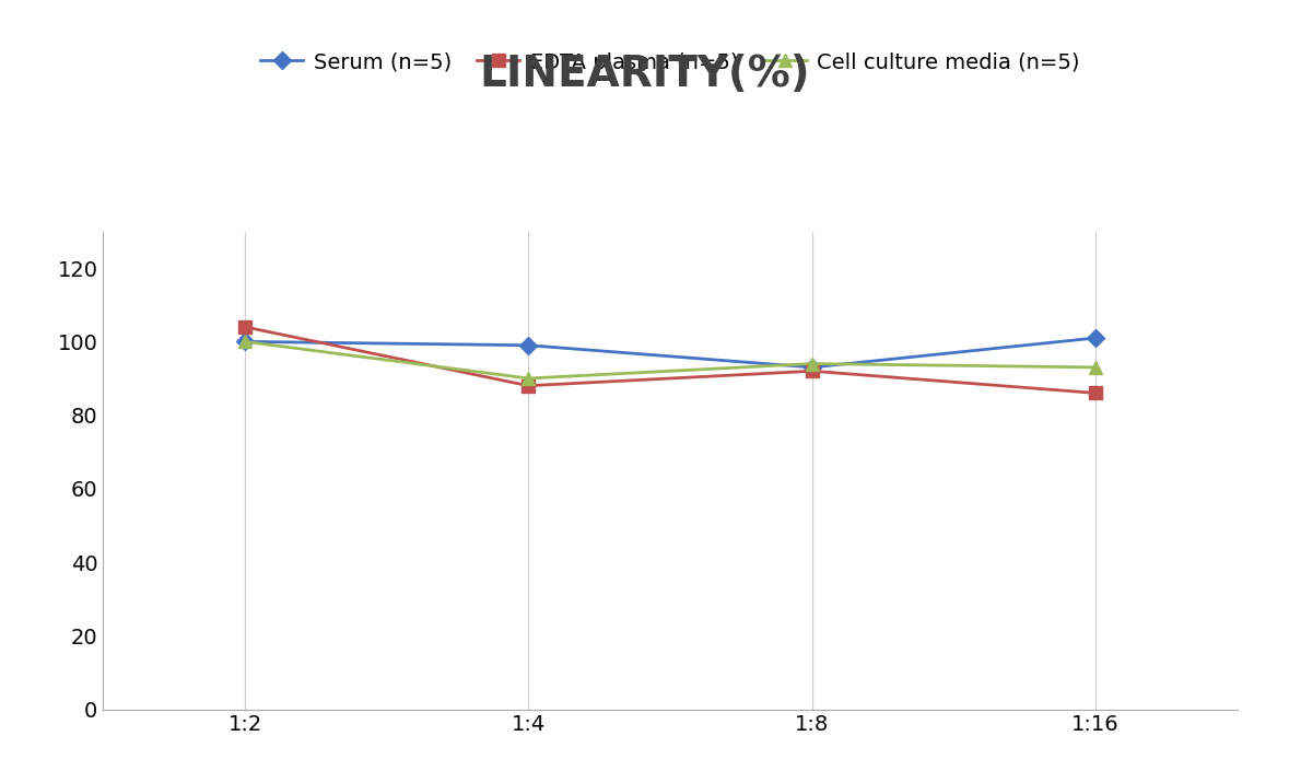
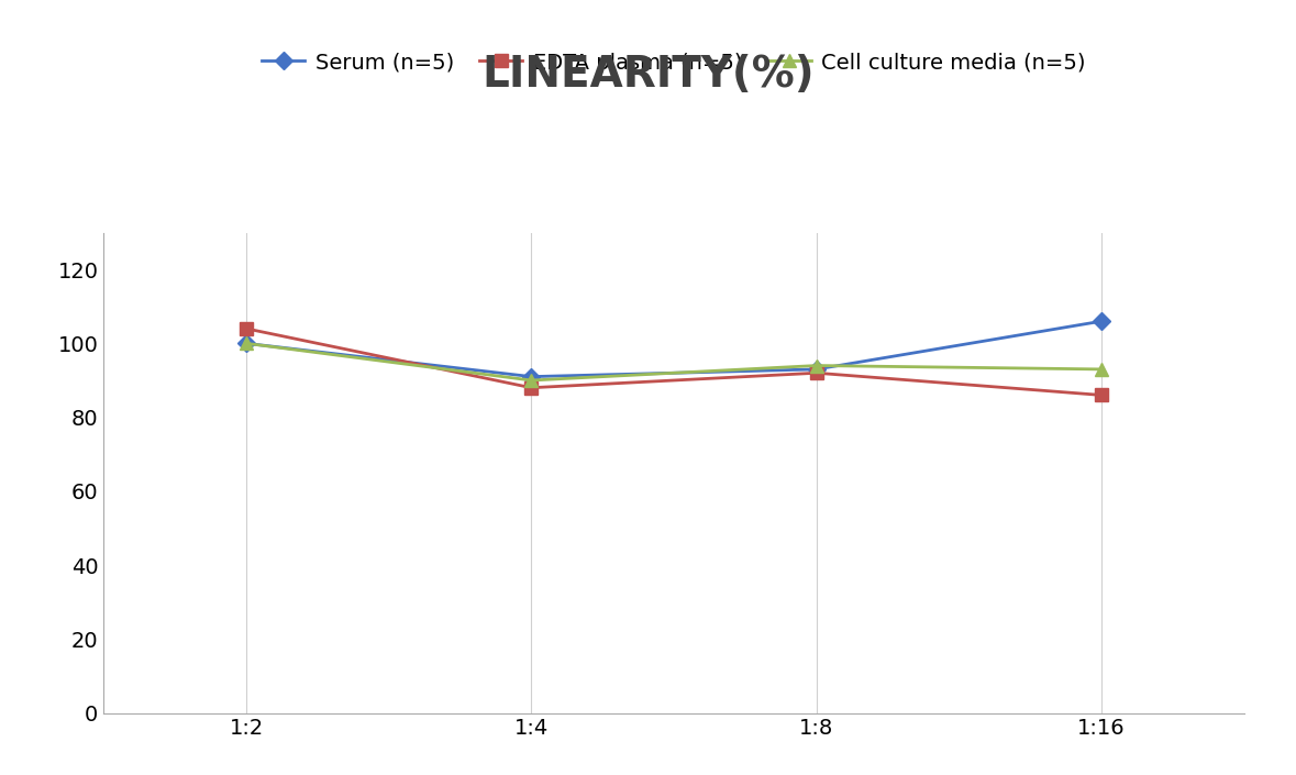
Serum (n=5)/1:4: 99 -> 91
Serum (n=5)/1:16: 101 -> 106
